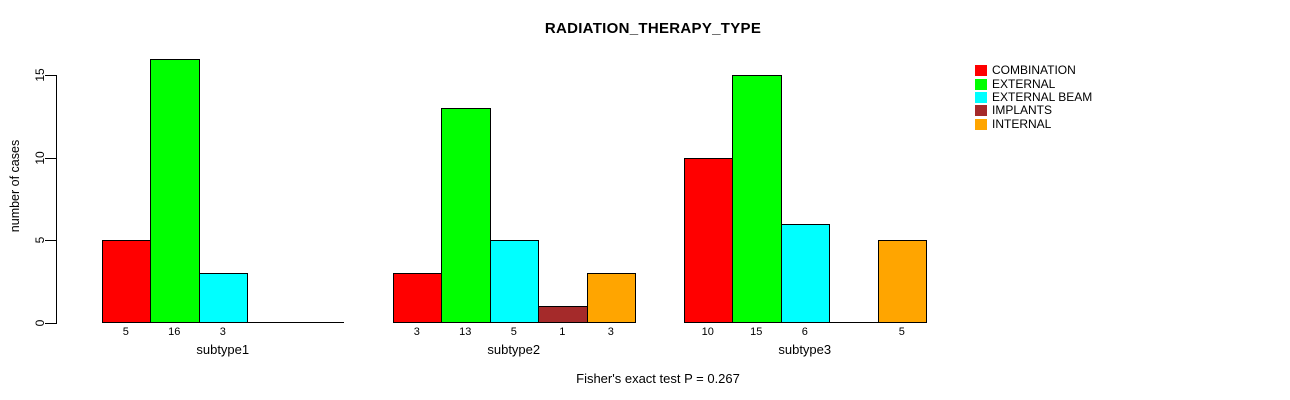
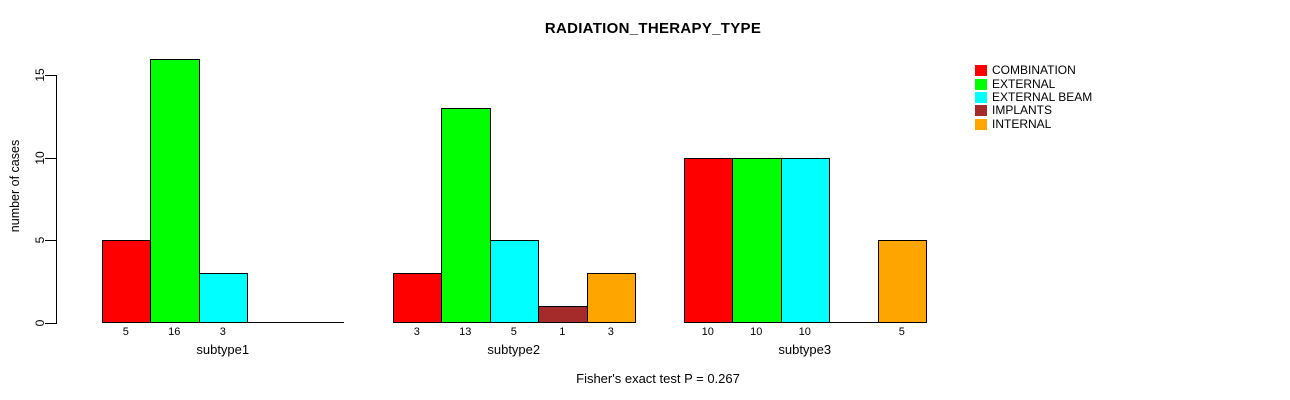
EXTERNAL/subtype3: 15 -> 10
EXTERNAL BEAM/subtype3: 6 -> 10
